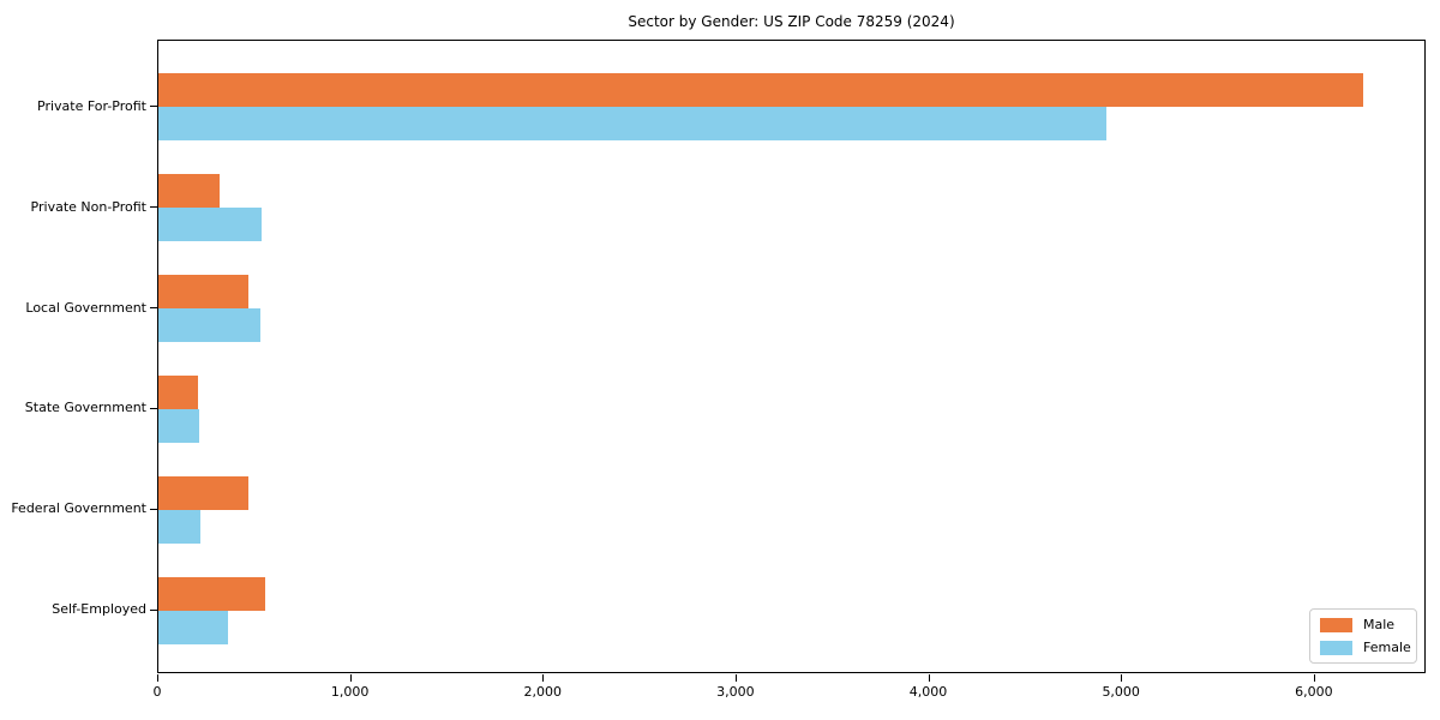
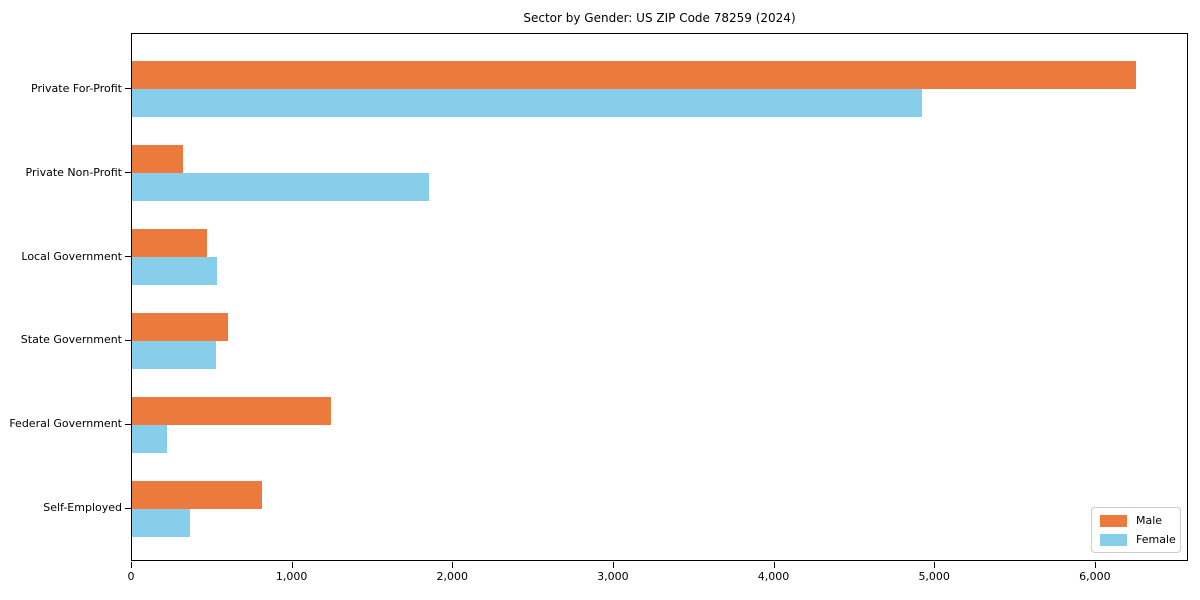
Female/Private Non-Profit: 540 -> 1850
Male/State Government: 200 -> 600
Female/State Government: 210 -> 520
Male/Federal Government: 470 -> 1240
Male/Self-Employed: 550 -> 810
